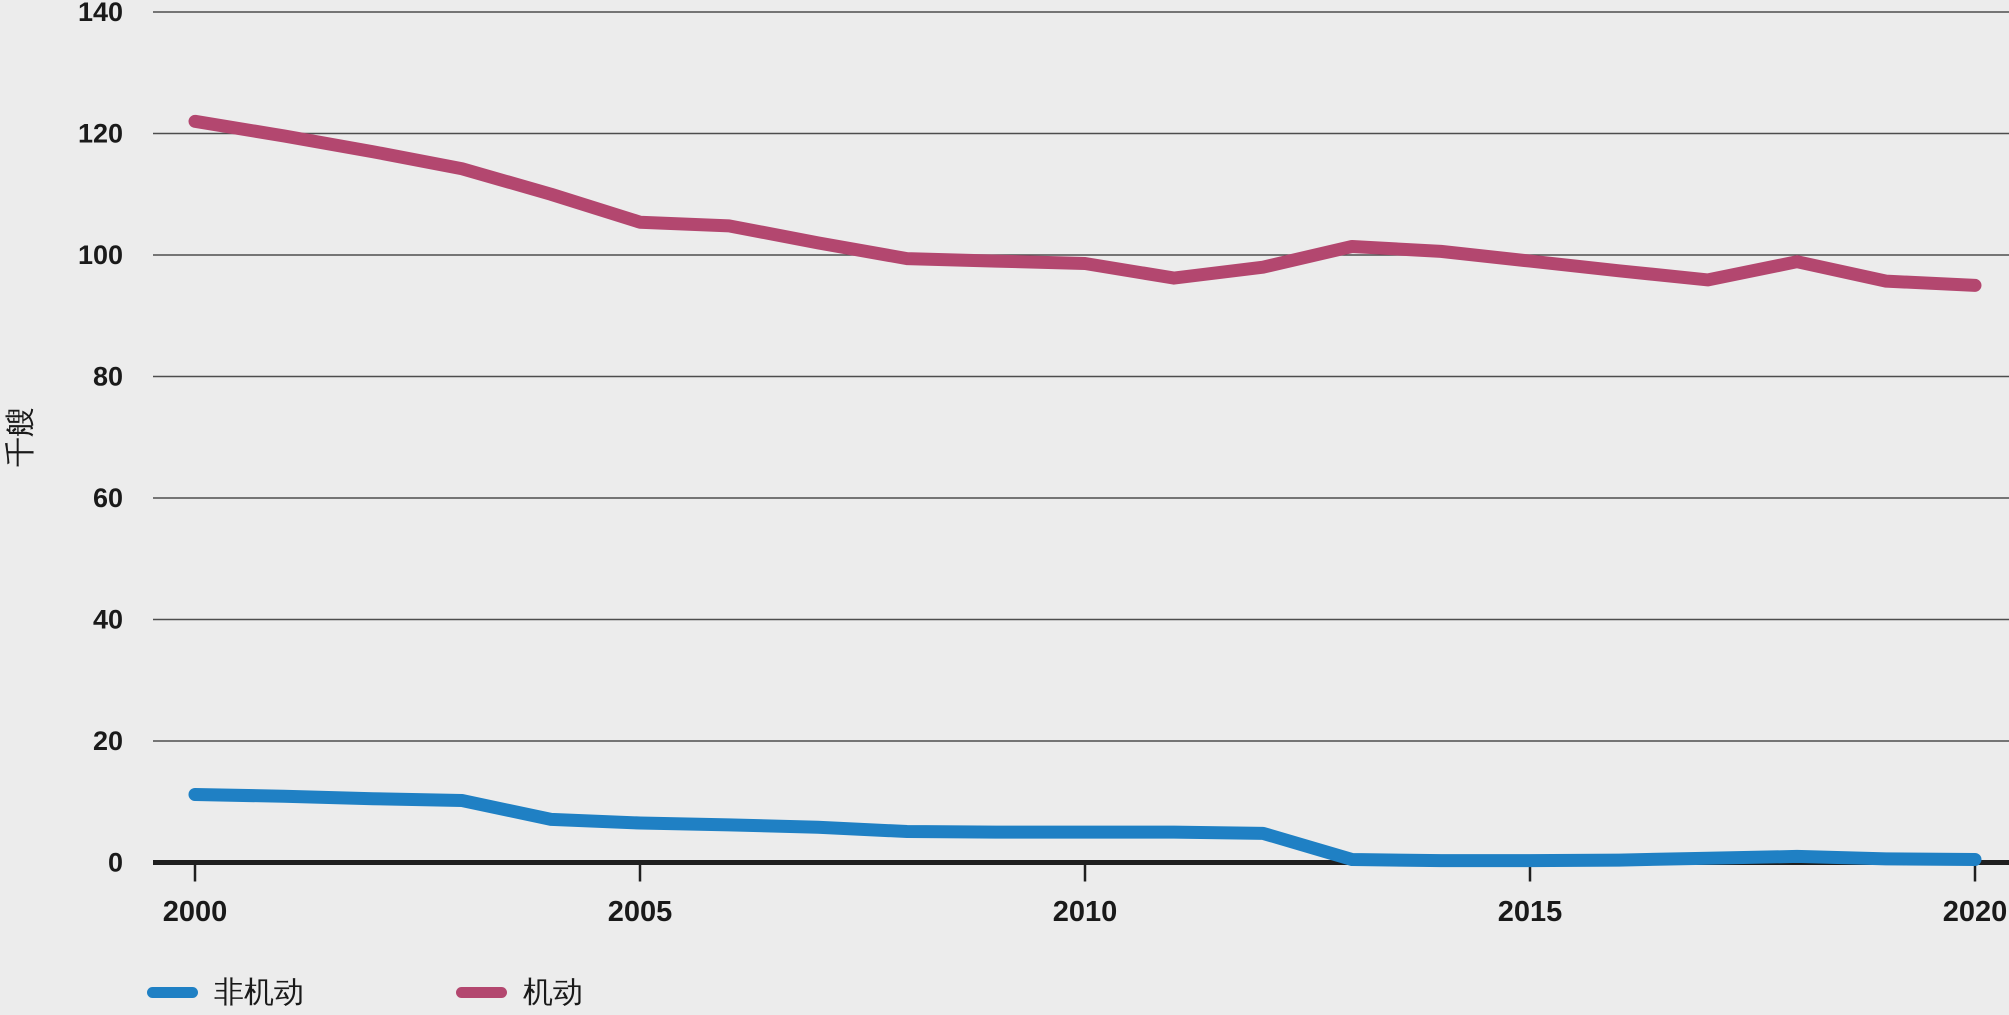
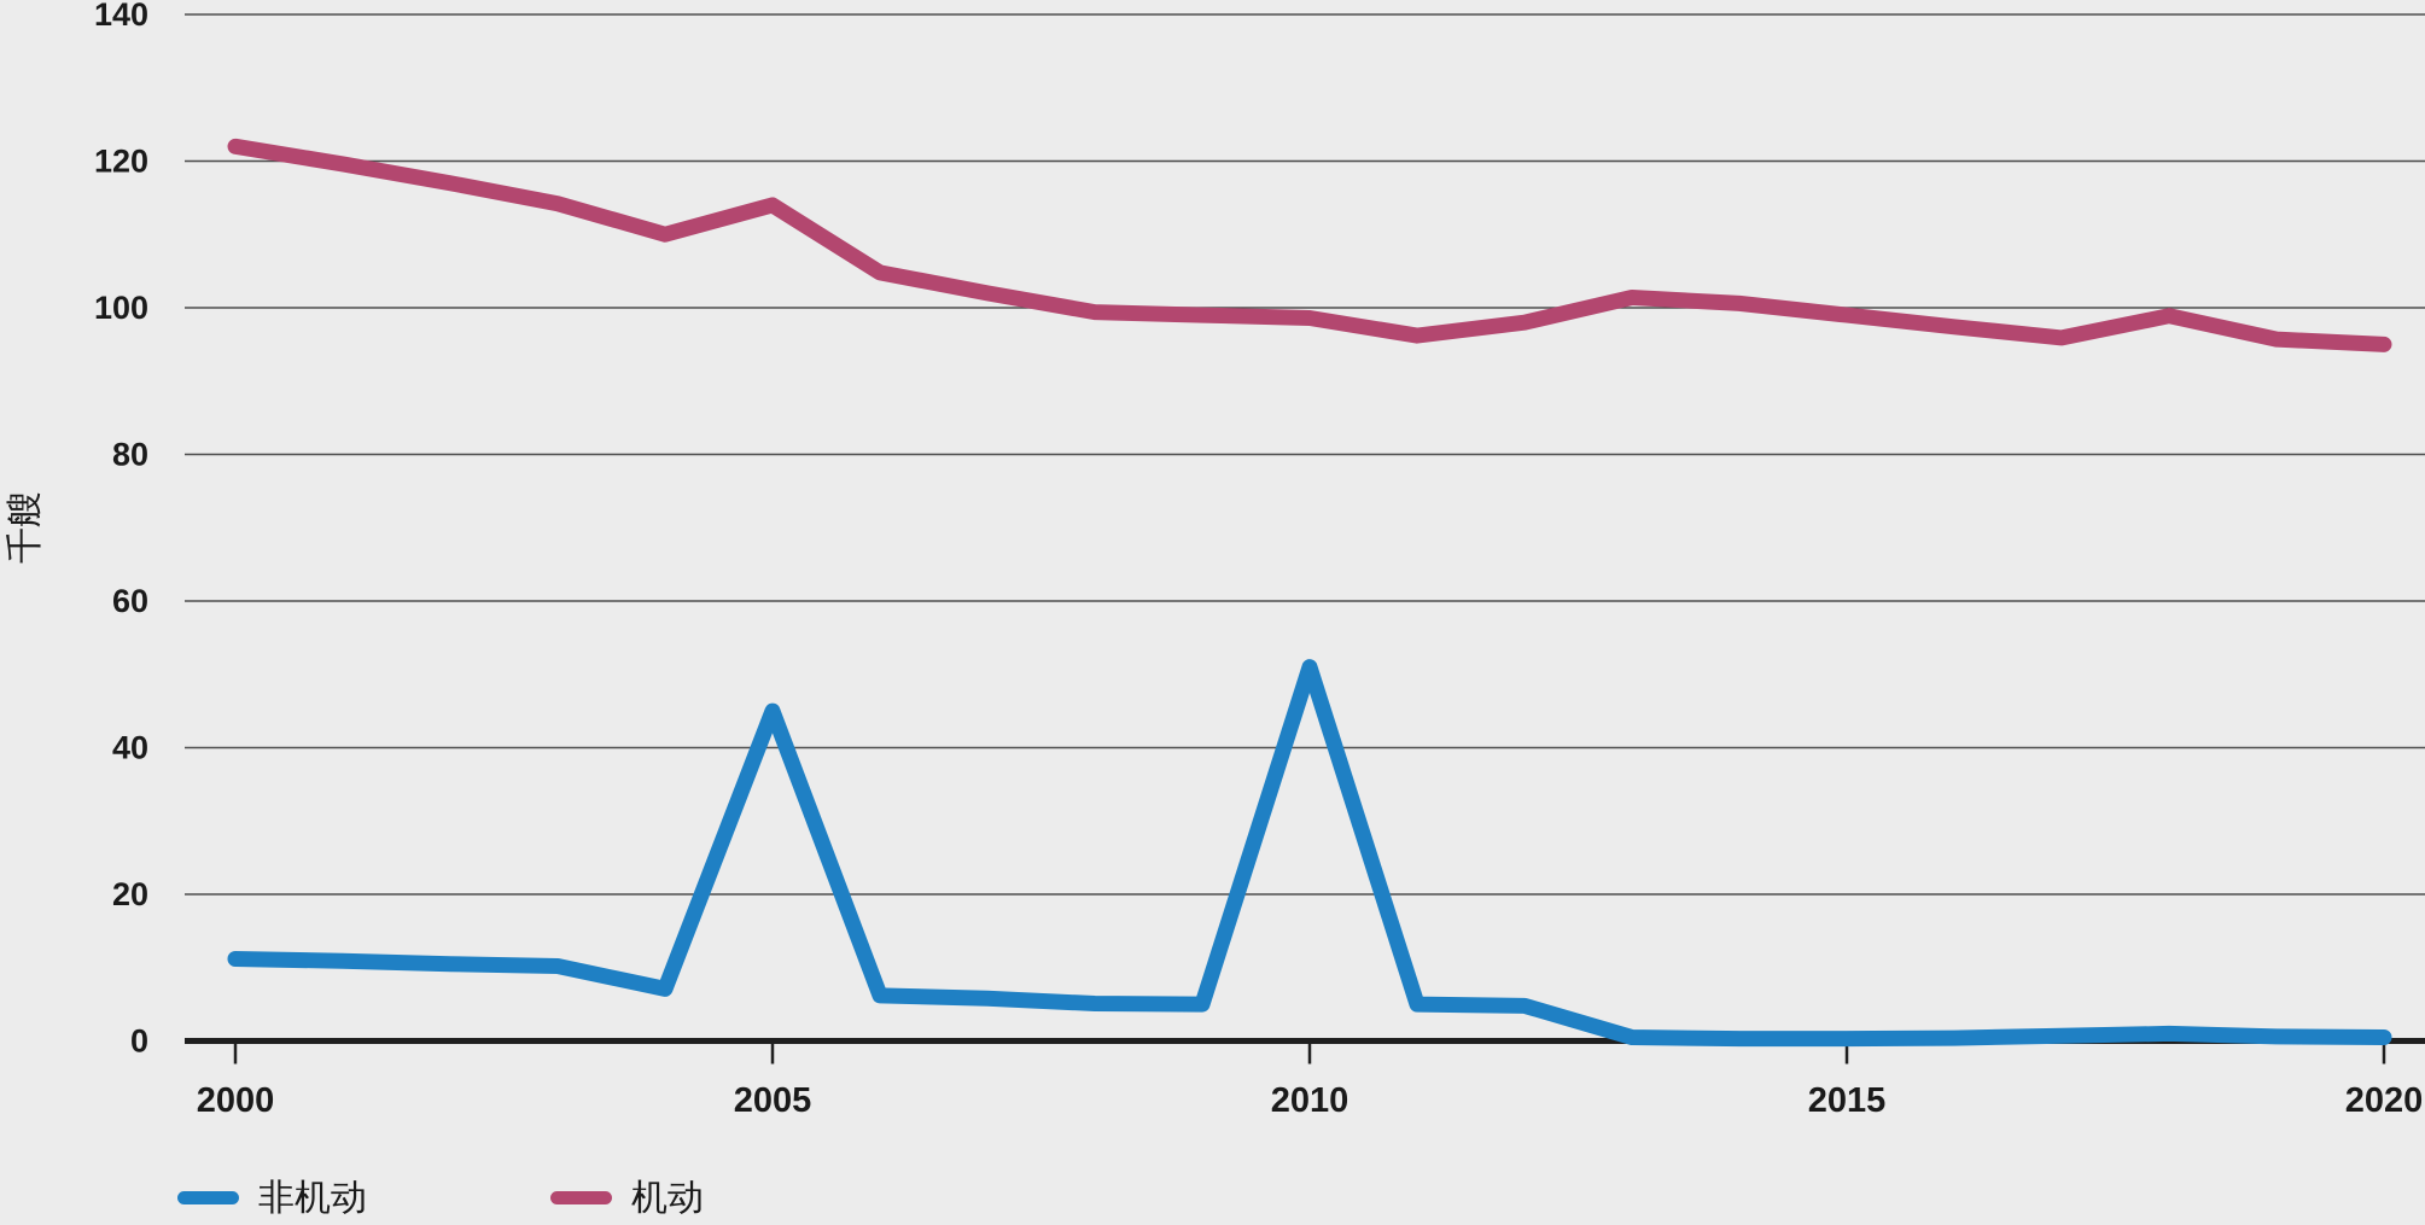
非机动/2005: 6 -> 45
机动/2005: 105 -> 114
非机动/2010: 5 -> 51
